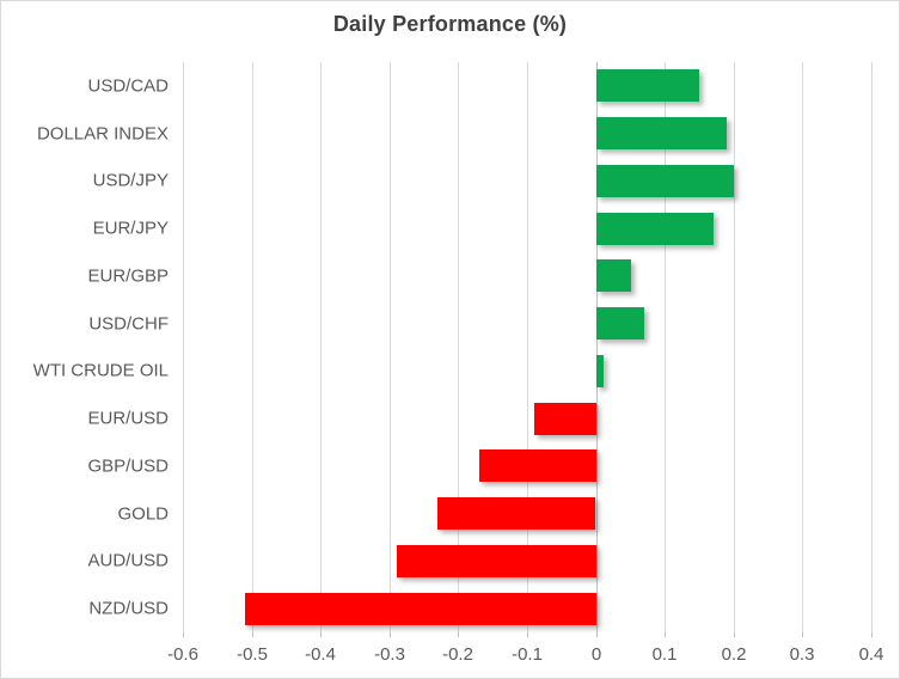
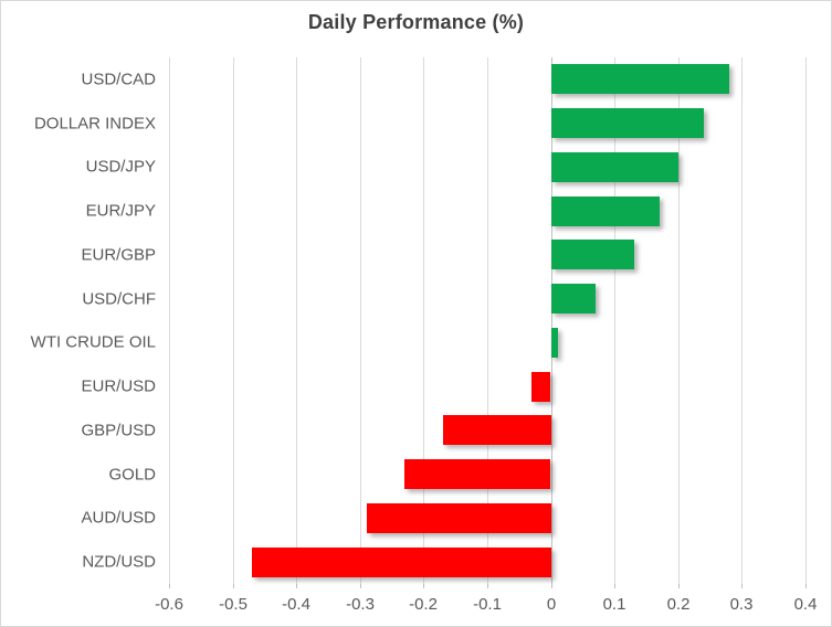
USD/CAD: 0.15 -> 0.28
DOLLAR INDEX: 0.19 -> 0.24
EUR/GBP: 0.05 -> 0.13
EUR/USD: -0.09 -> -0.03
NZD/USD: -0.51 -> -0.47
